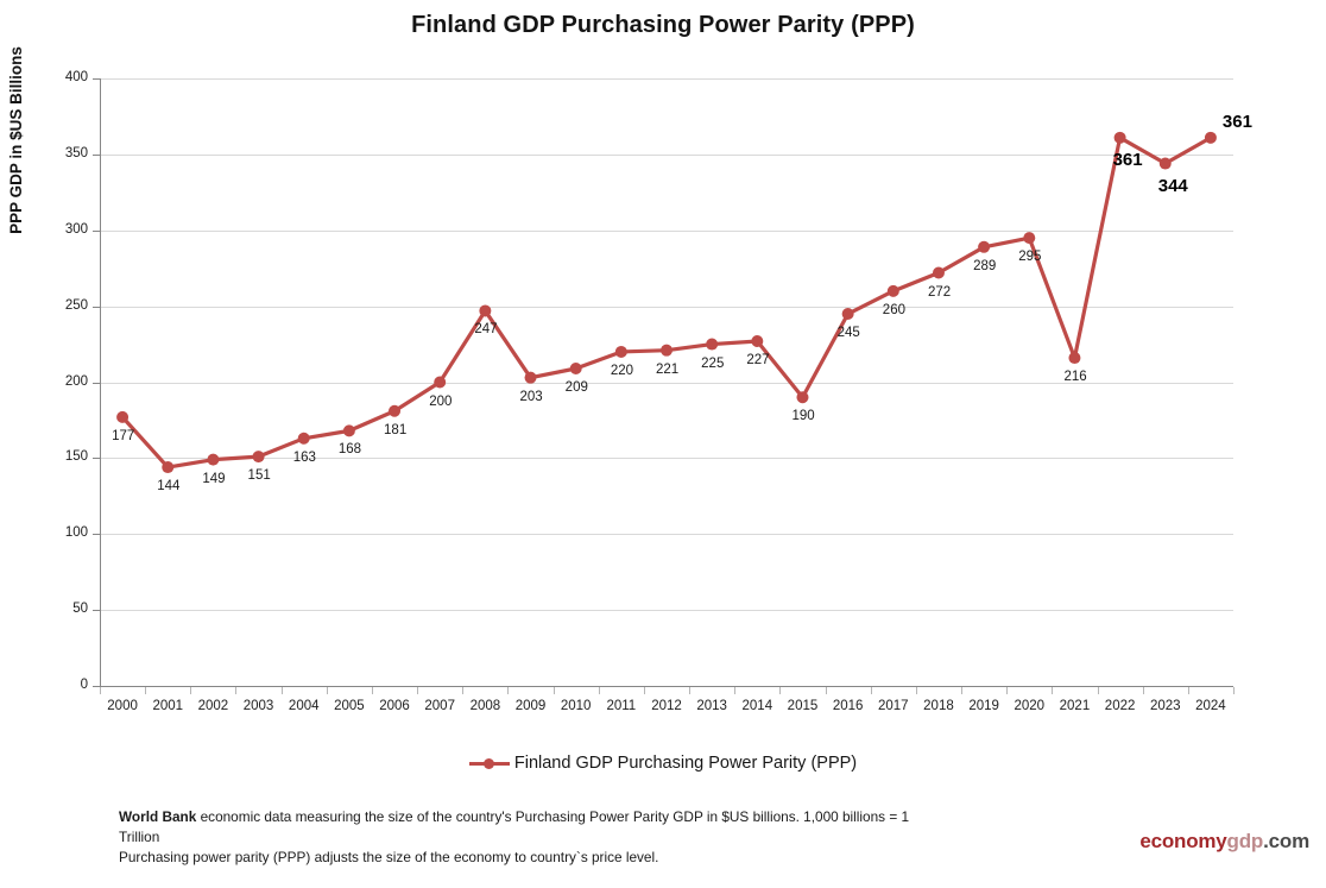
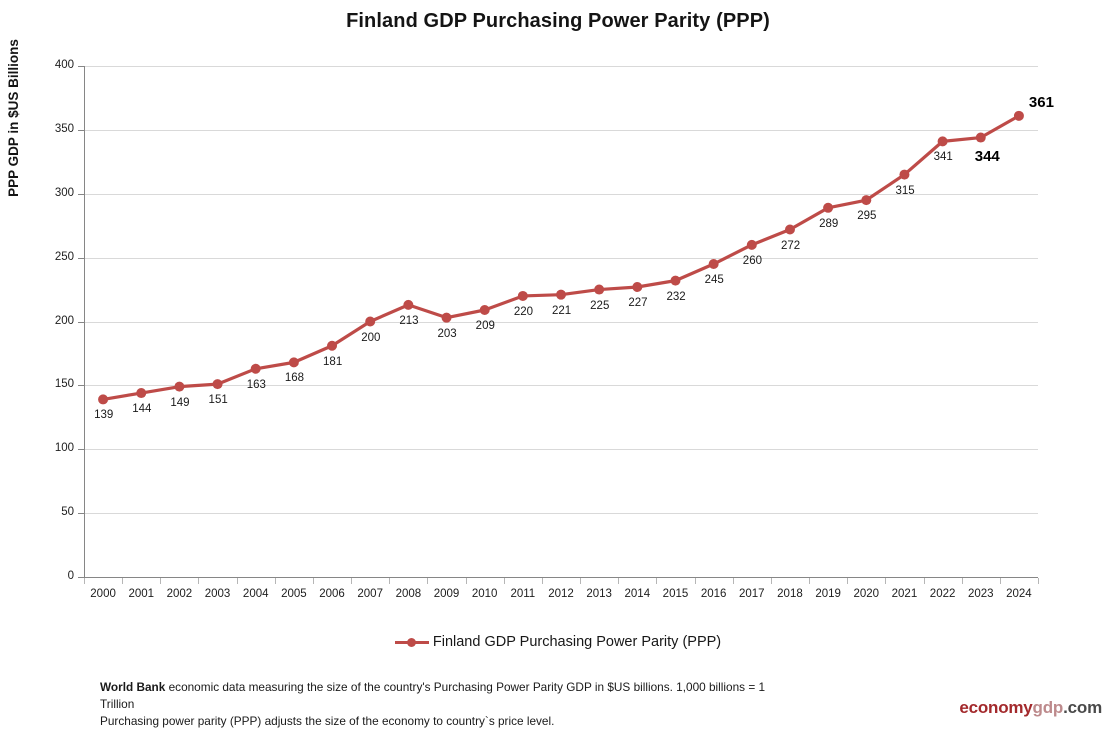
2000: 177 -> 139
2008: 247 -> 213
2015: 190 -> 232
2021: 216 -> 315
2022: 361 -> 341
